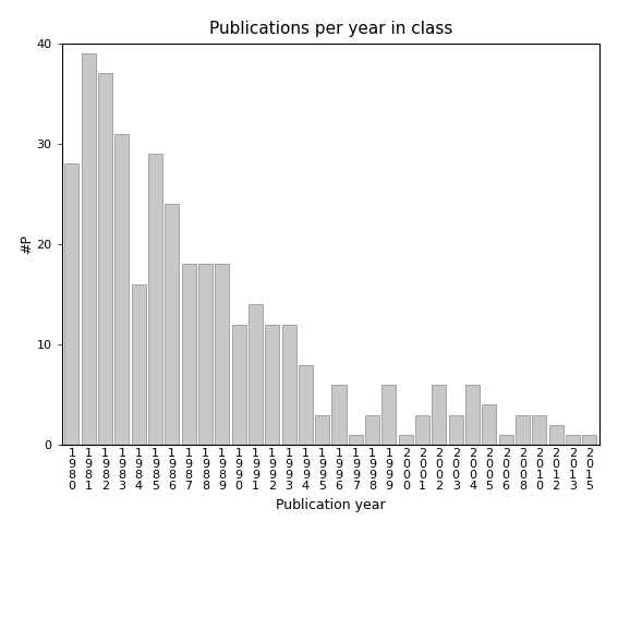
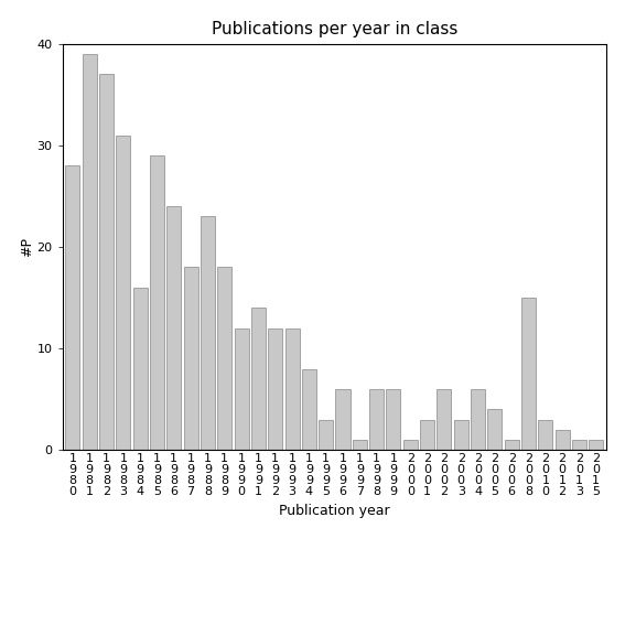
1 9 8 8: 18 -> 23
1 9 9 8: 3 -> 6
2 0 0 8: 3 -> 15
